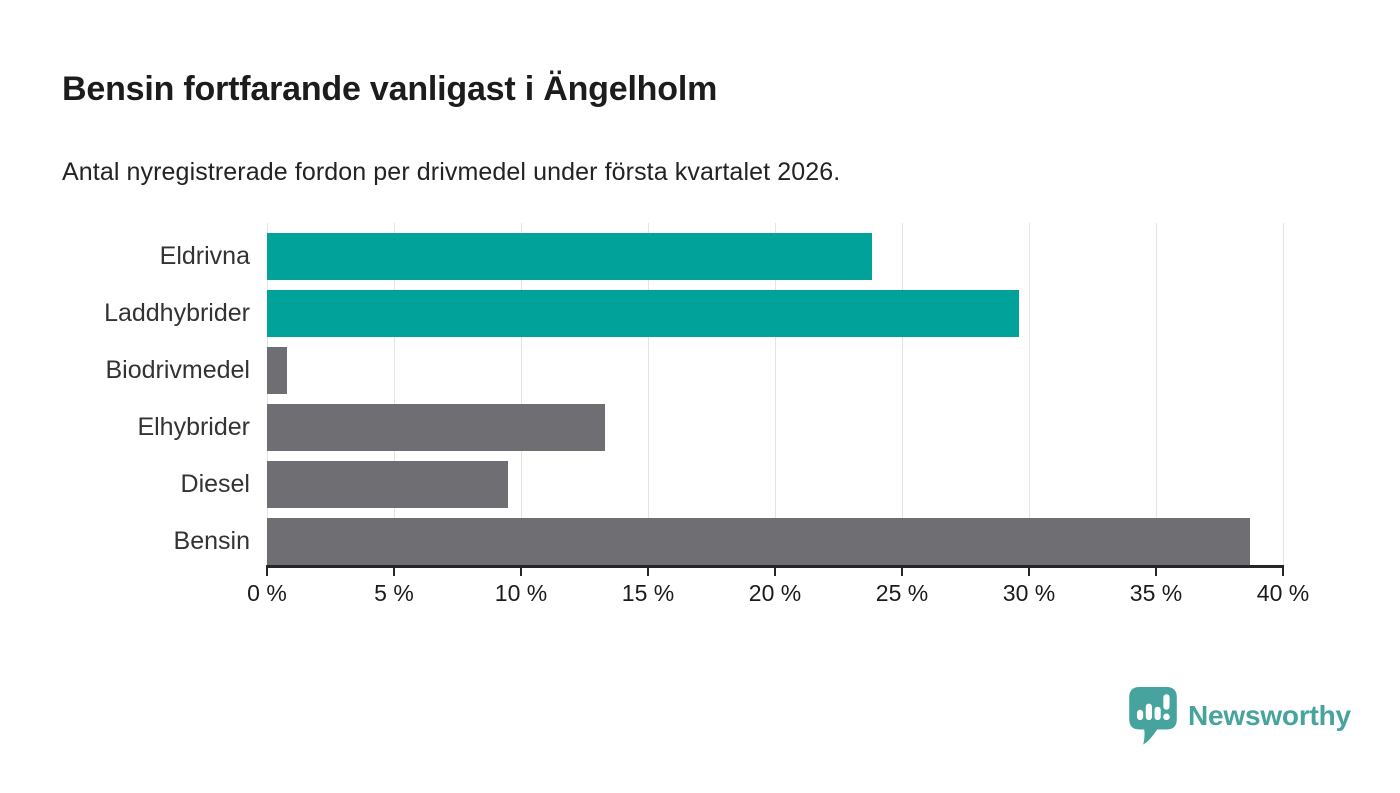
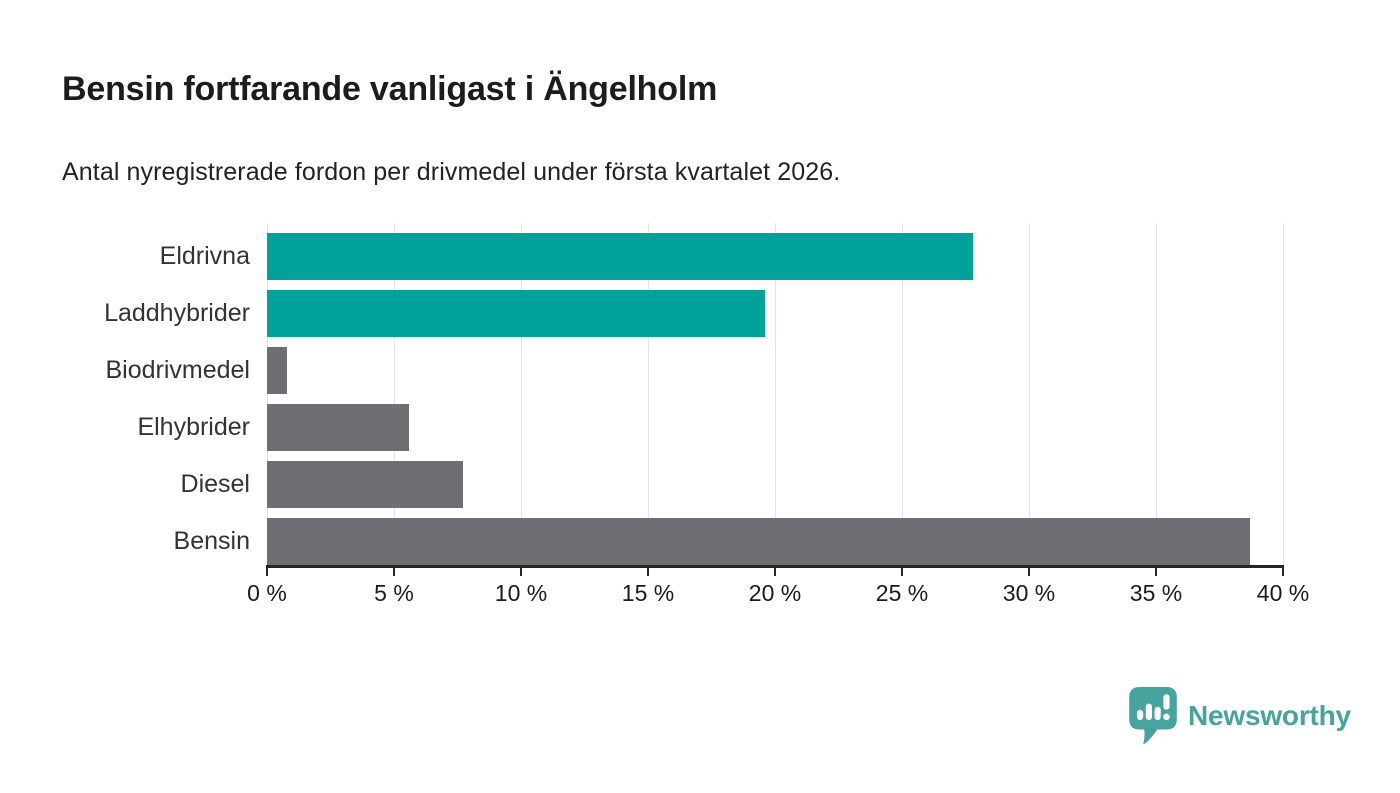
Eldrivna: 23.8% -> 27.8%
Laddhybrider: 29.6% -> 19.6%
Elhybrider: 13.3% -> 5.6%
Diesel: 9.5% -> 7.7%
